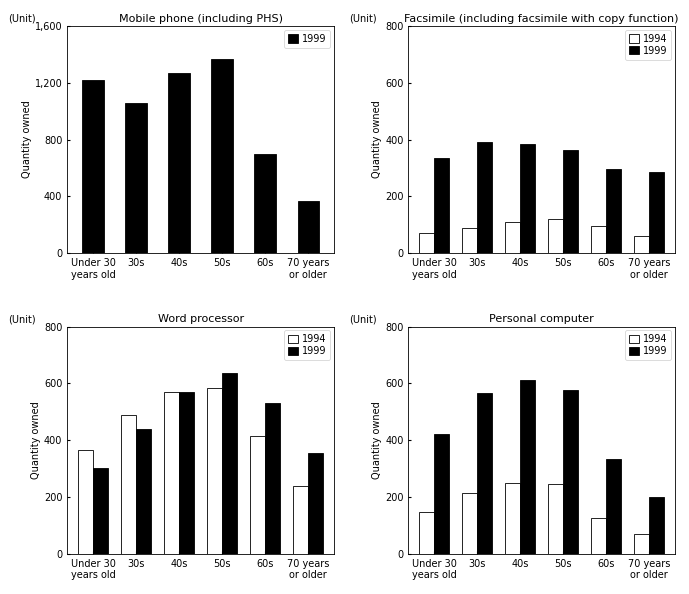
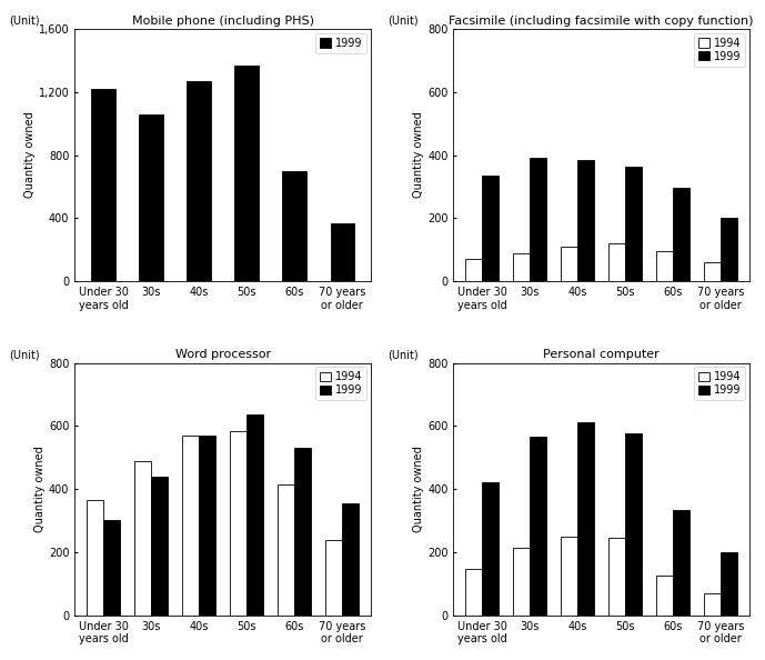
Facsimile (including facsimile with copy function)/1999/70 years or older: 285 -> 200
